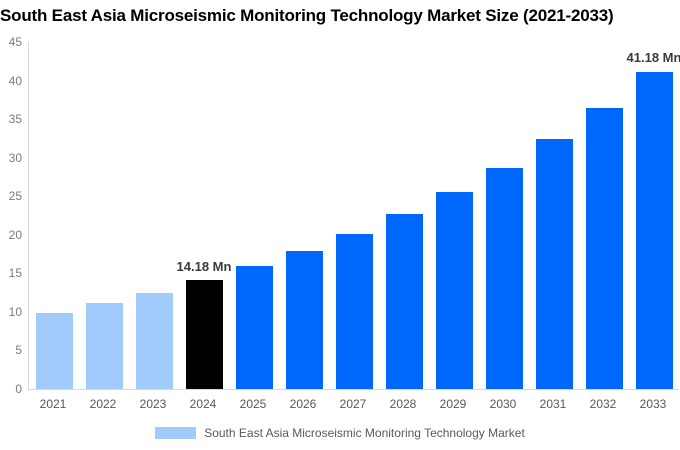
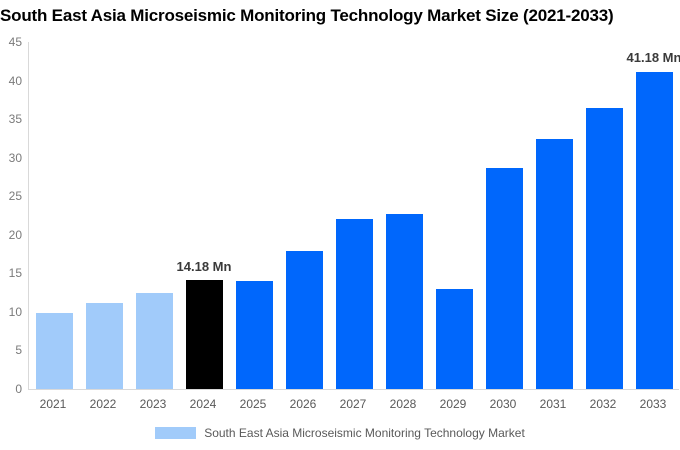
2025: 16 -> 14
2027: 20 -> 22
2029: 26 -> 13
